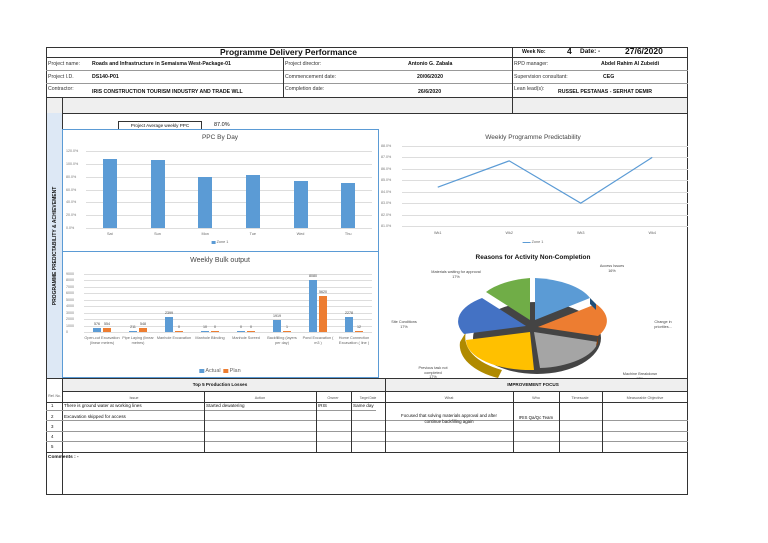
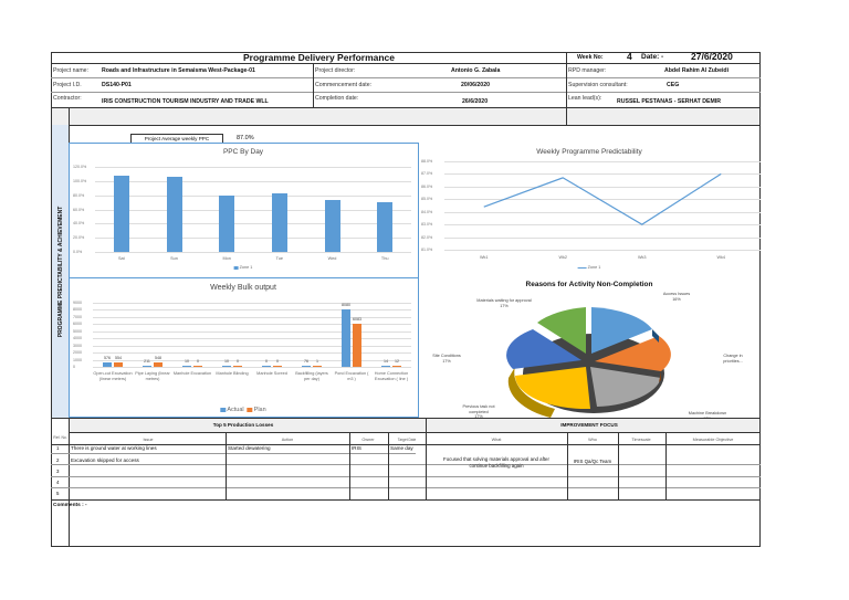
Weekly Bulk output/Actual/Manhole Excavation: 2399 -> 10
Weekly Bulk output/Actual/Backfilling (layers per day): 1919 -> 76
Weekly Bulk output/Plan/Pond Excavation ( m3 ): 5620 -> 6083
Weekly Bulk output/Actual/Home Connection Excavation ( line ): 2278 -> 14
